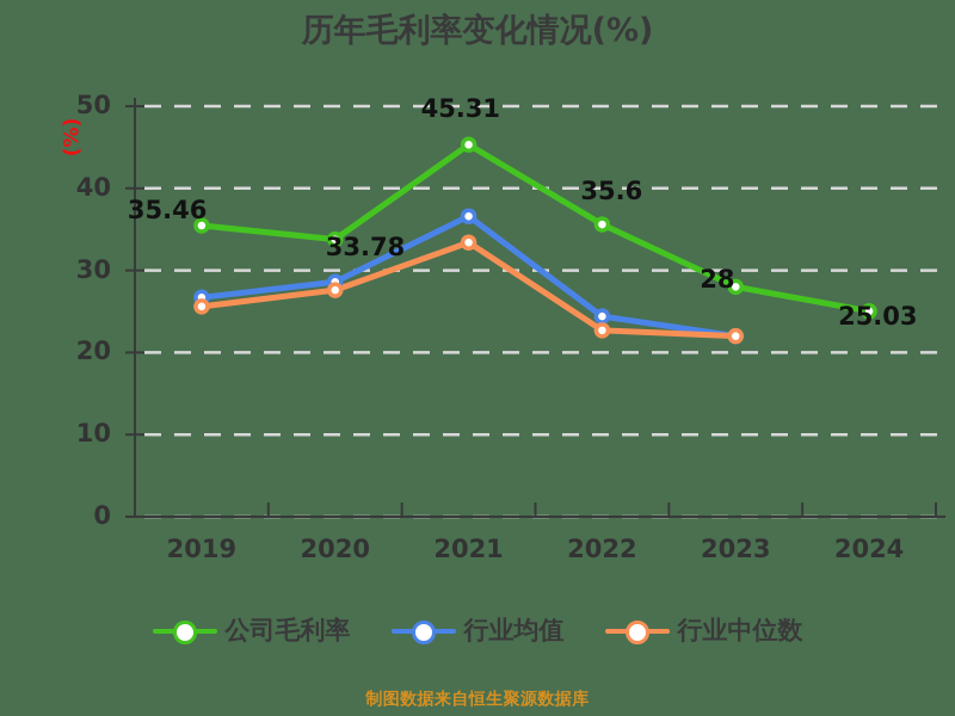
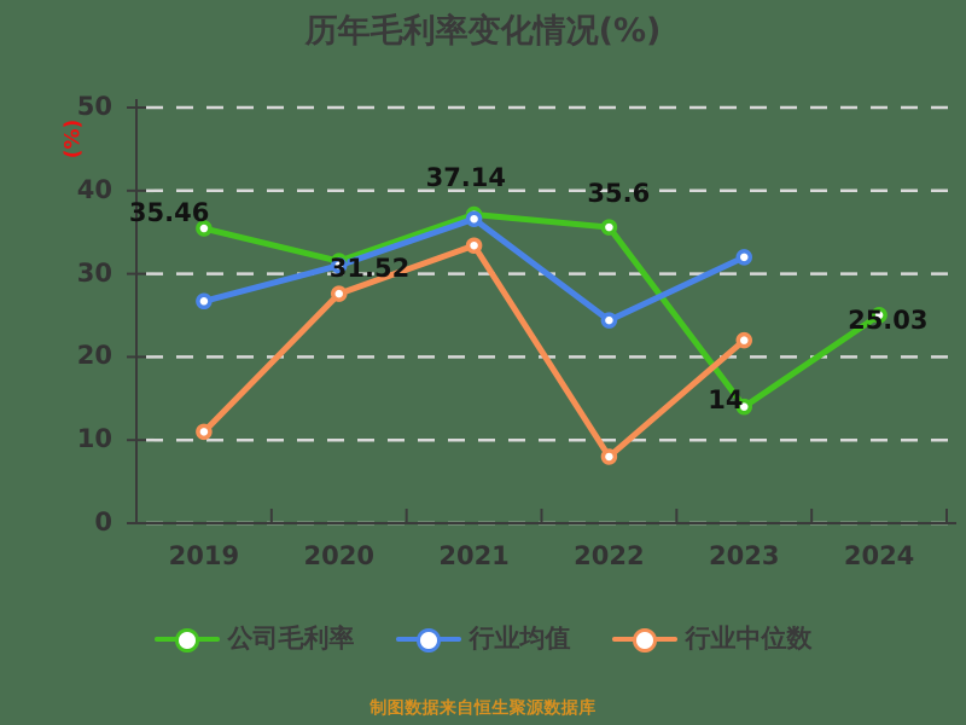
行业中位数/2019: 26 -> 11
公司毛利率/2020: 33.78 -> 31.52
行业均值/2020: 29 -> 31
公司毛利率/2021: 45.31 -> 37.14
行业中位数/2022: 23 -> 8
公司毛利率/2023: 28 -> 14
行业均值/2023: 22 -> 32
